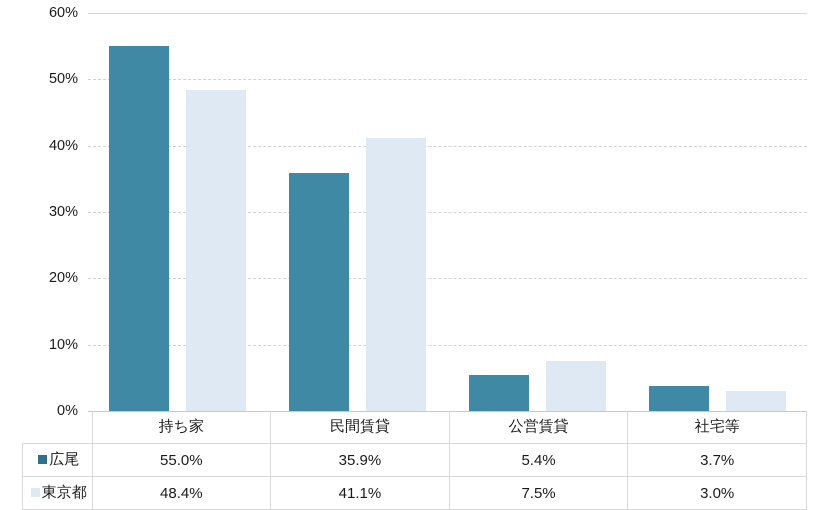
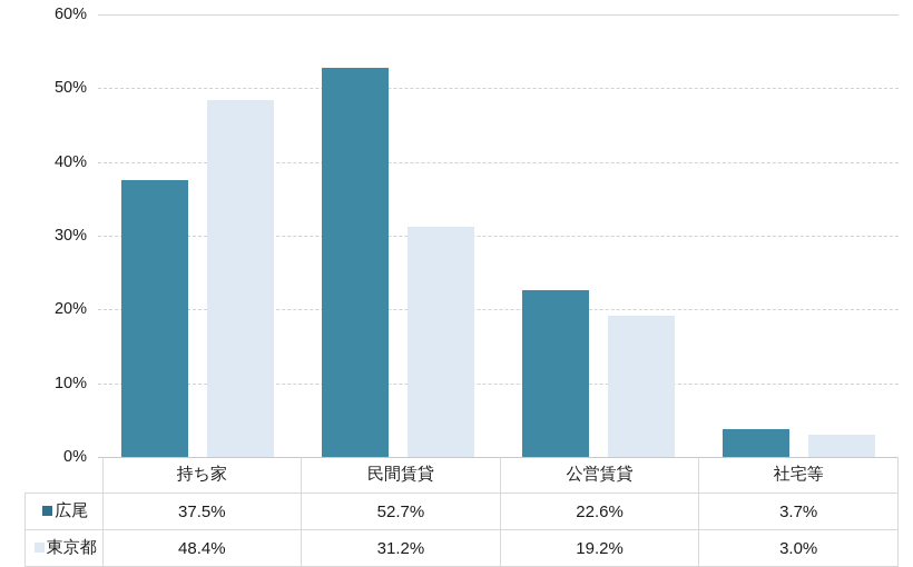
広尾/持ち家: 55.0% -> 37.5%
広尾/民間賃貸: 35.9% -> 52.7%
東京都/民間賃貸: 41.1% -> 31.2%
広尾/公営賃貸: 5.4% -> 22.6%
東京都/公営賃貸: 7.5% -> 19.2%
